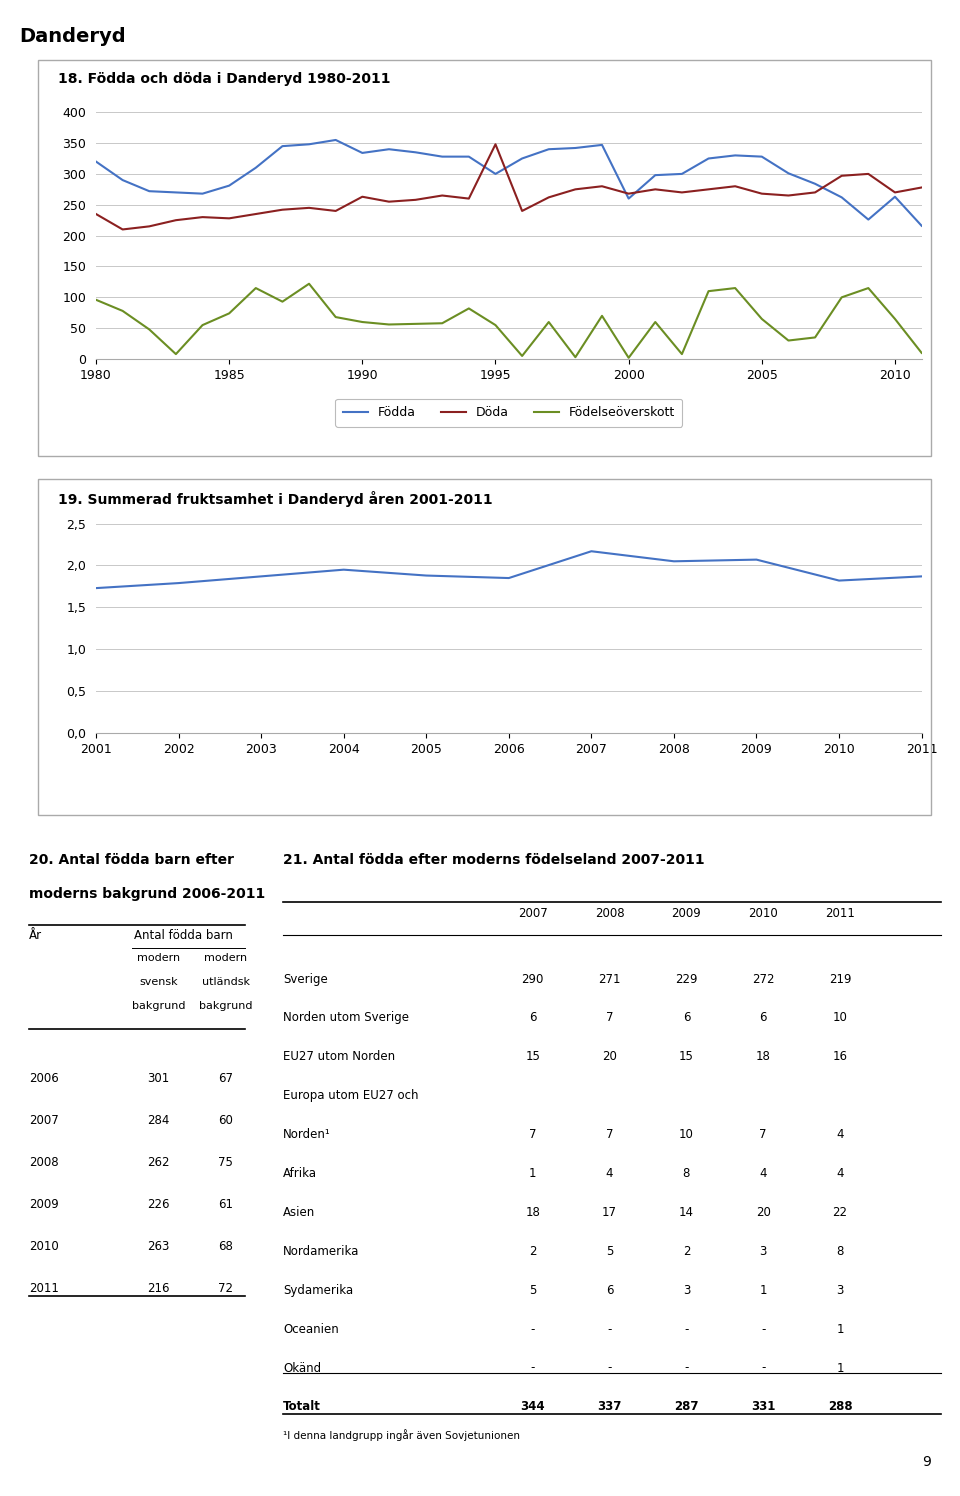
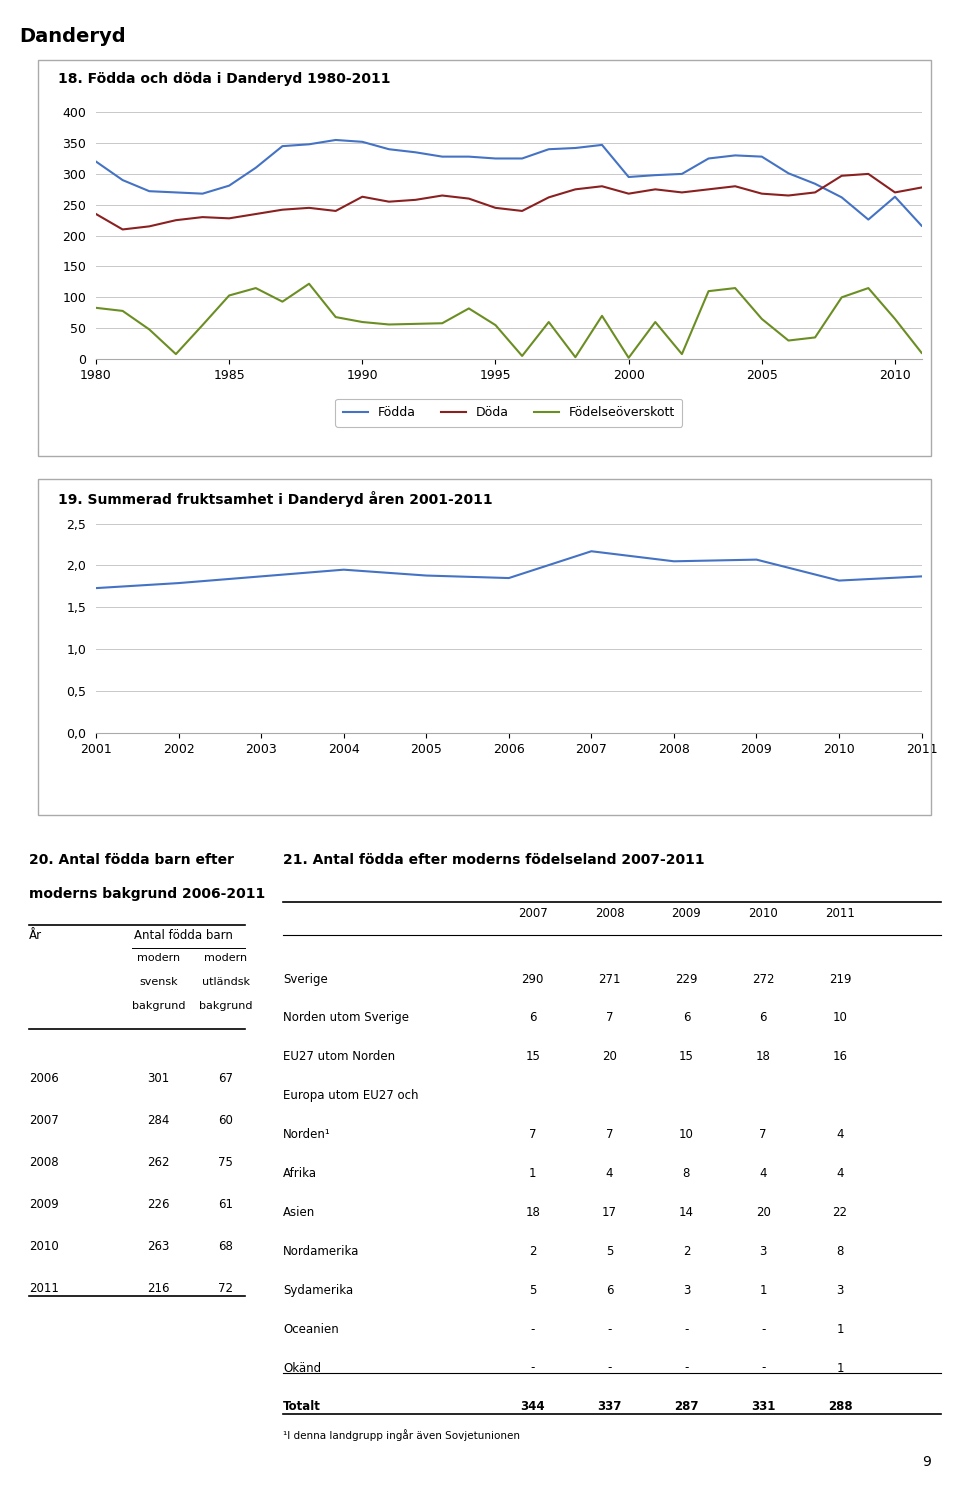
Födelseöverskott/1980: 96 -> 83
Födelseöverskott/1985: 74 -> 103
Födda/1990: 334 -> 352
Födda/1995: 300 -> 325
Döda/1995: 348 -> 245
Födda/2000: 260 -> 295
